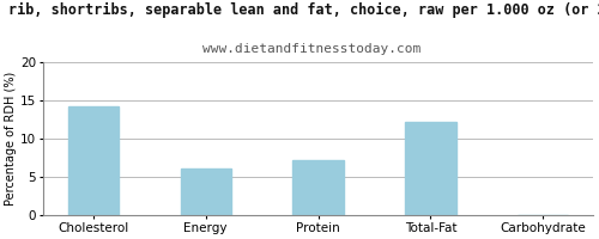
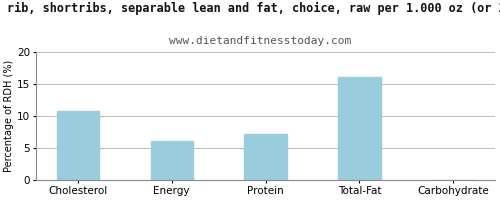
Cholesterol: 14.2 -> 10.8
Total-Fat: 12.2 -> 16.1
